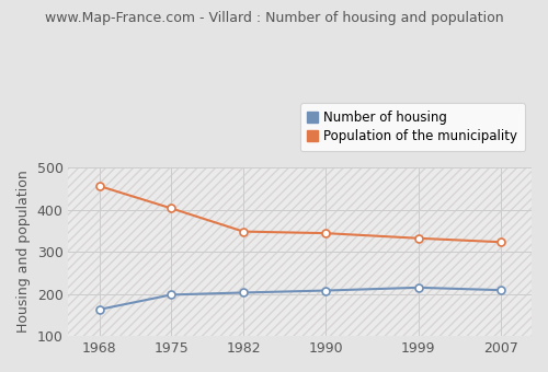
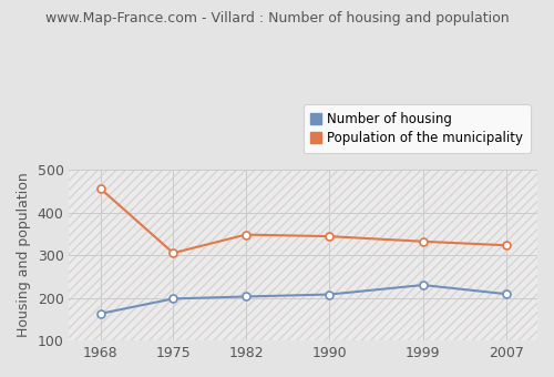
Population of the municipality/1975: 403 -> 305
Number of housing/1999: 215 -> 230
